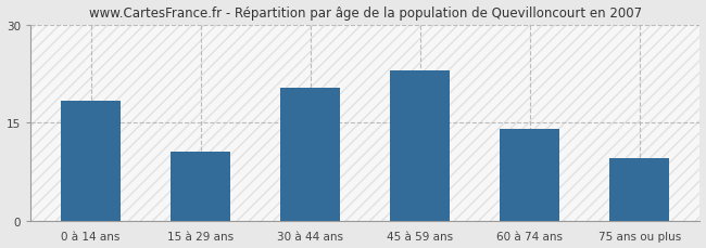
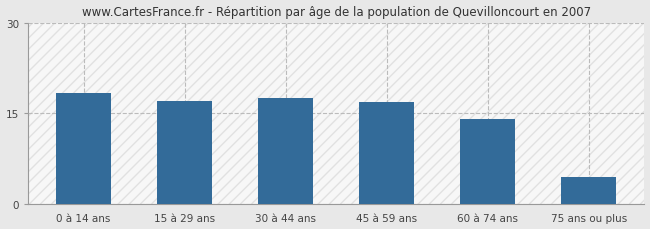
15 à 29 ans: 10.6 -> 17.1
30 à 44 ans: 20.4 -> 17.6
45 à 59 ans: 23.0 -> 16.8
75 ans ou plus: 9.6 -> 4.5
